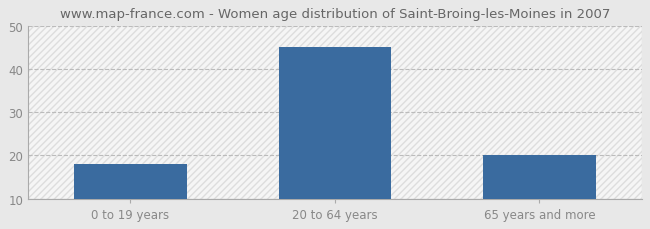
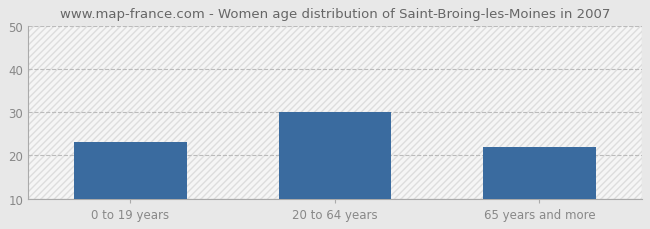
0 to 19 years: 18 -> 23
20 to 64 years: 45 -> 30
65 years and more: 20 -> 22
